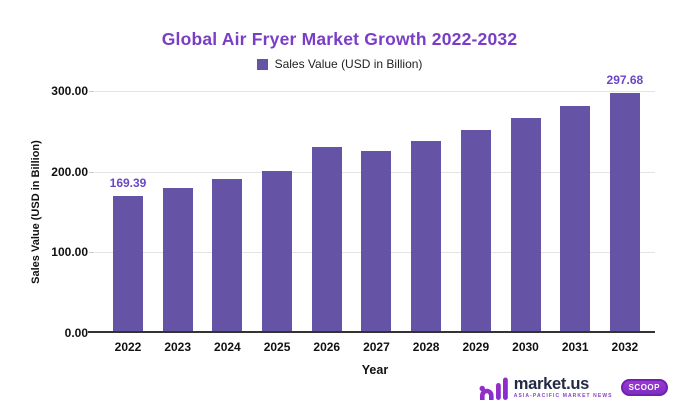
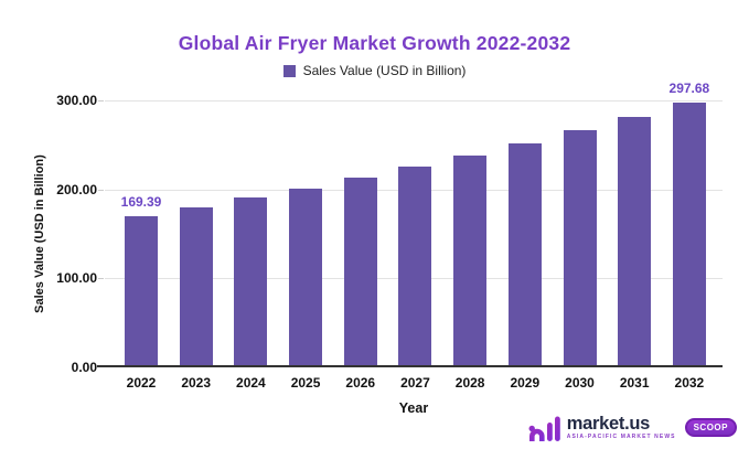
2026: 230 -> 210
